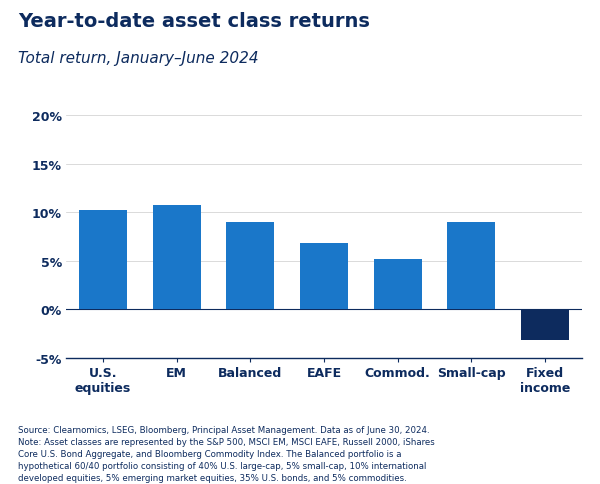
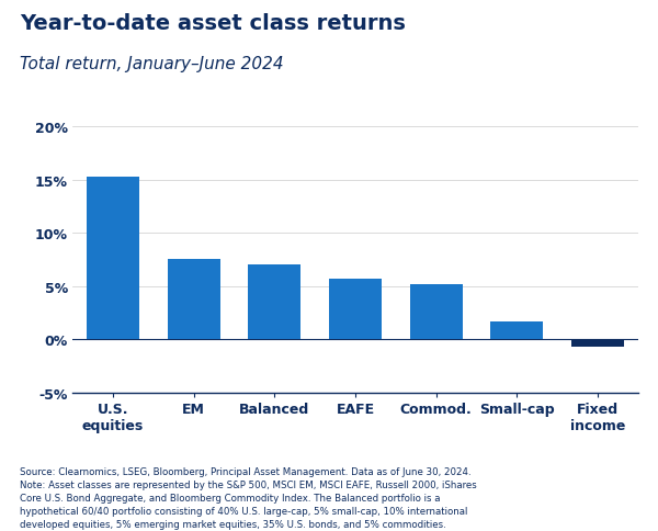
U.S. equities: 10.2% -> 15.3%
EM: 10.8% -> 7.6%
Balanced: 9.0% -> 7.1%
EAFE: 6.8% -> 5.7%
Small-cap: 9.0% -> 1.7%
Fixed income: -3.2% -> -0.7%
